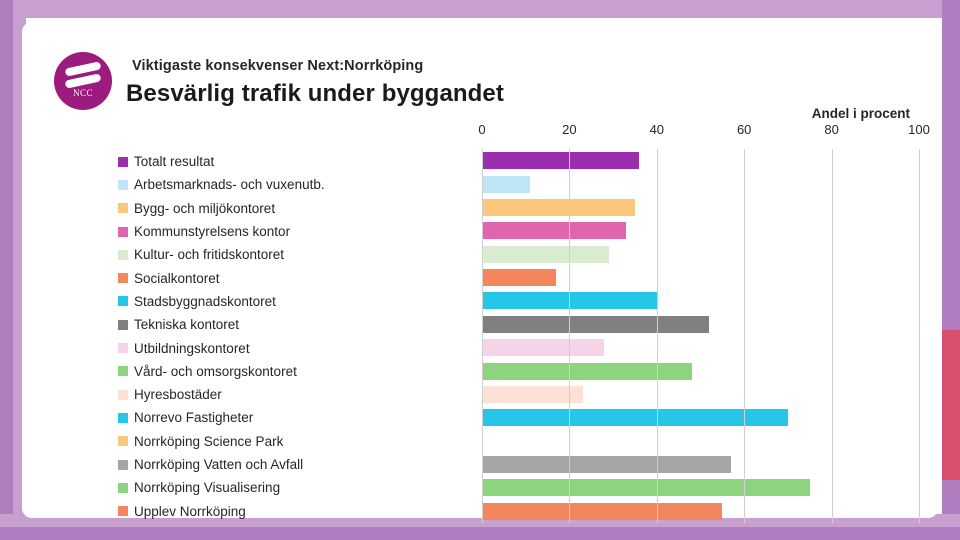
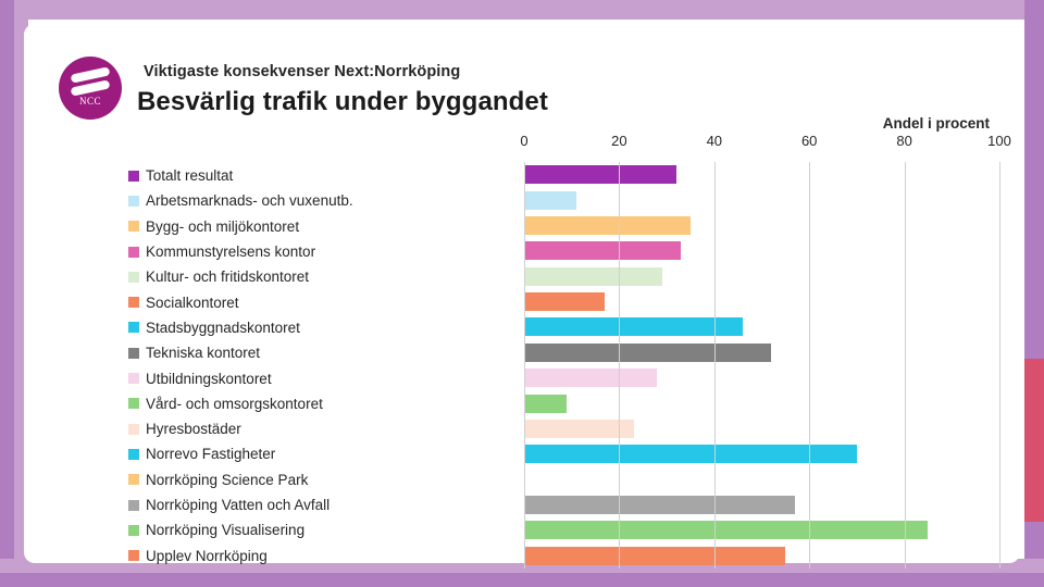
Totalt resultat: 36 -> 32
Stadsbyggnadskontoret: 40 -> 46
Vård- och omsorgskontoret: 48 -> 9
Norrköping Visualisering: 75 -> 85
